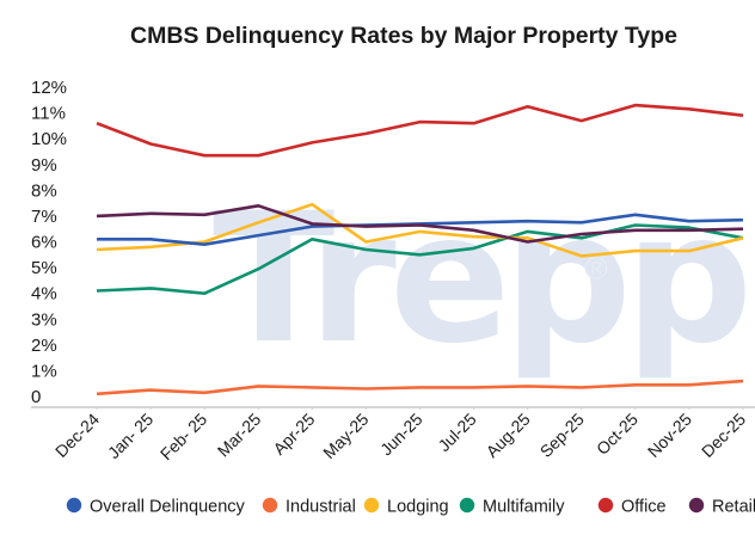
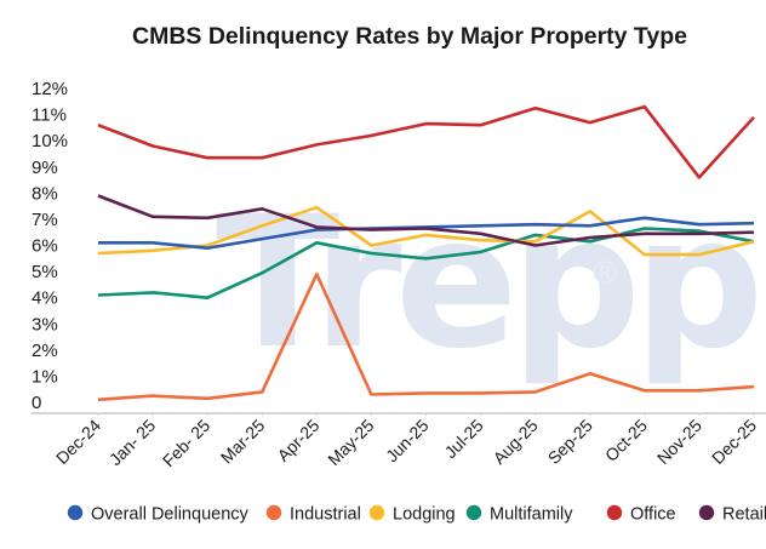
Retail/Dec-24: 7.0% -> 7.9%
Industrial/Apr-25: 0.3% -> 4.9%
Industrial/Sep-25: 0.3% -> 1.1%
Lodging/Sep-25: 5.5% -> 7.3%
Office/Nov-25: 11.2% -> 8.6%
